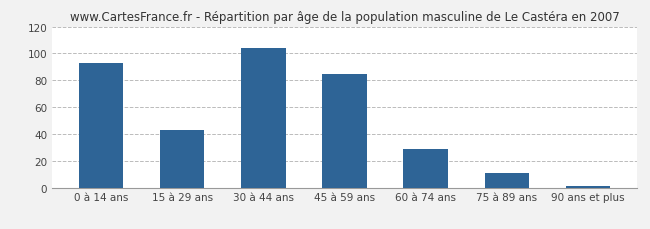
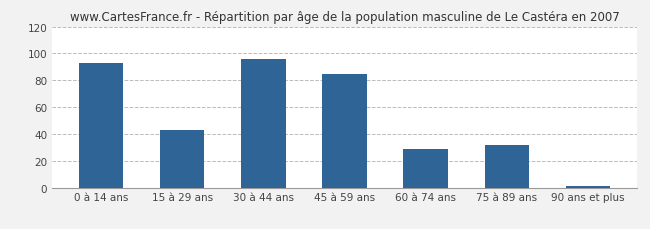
30 à 44 ans: 104 -> 96
75 à 89 ans: 11 -> 32
